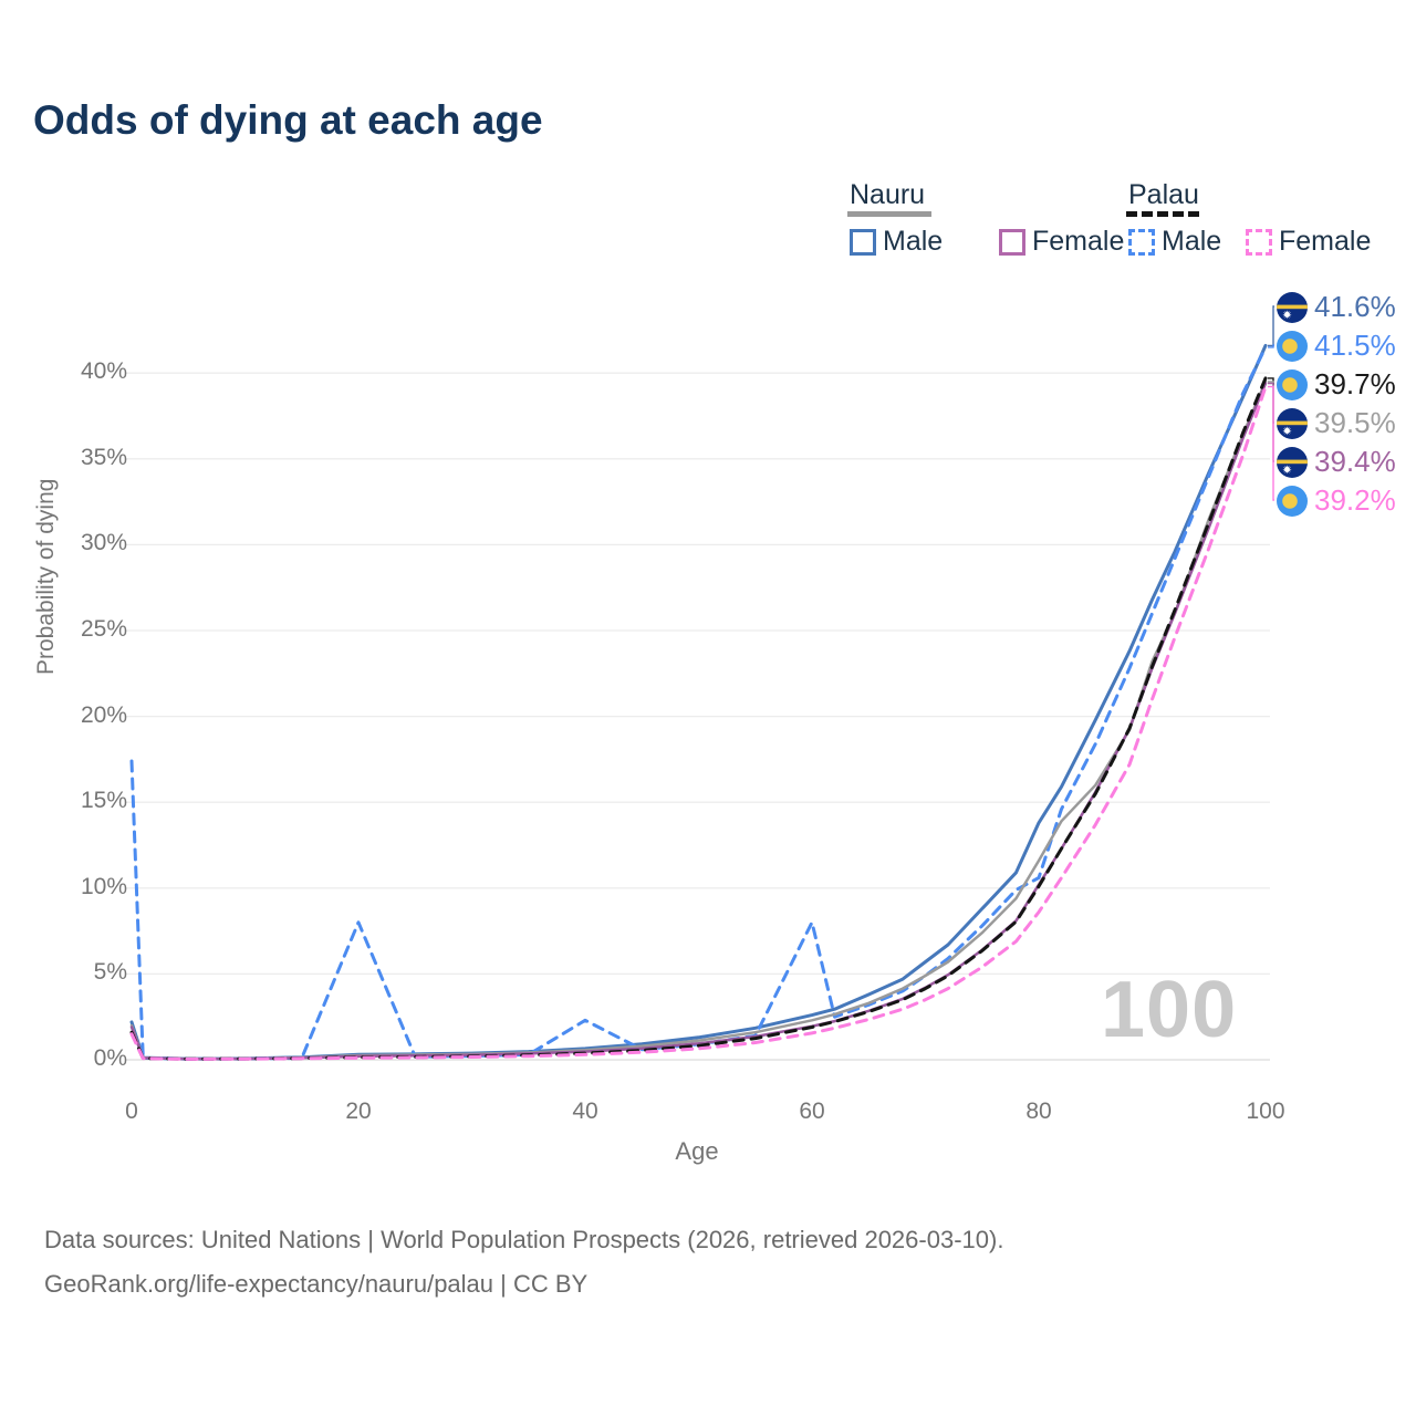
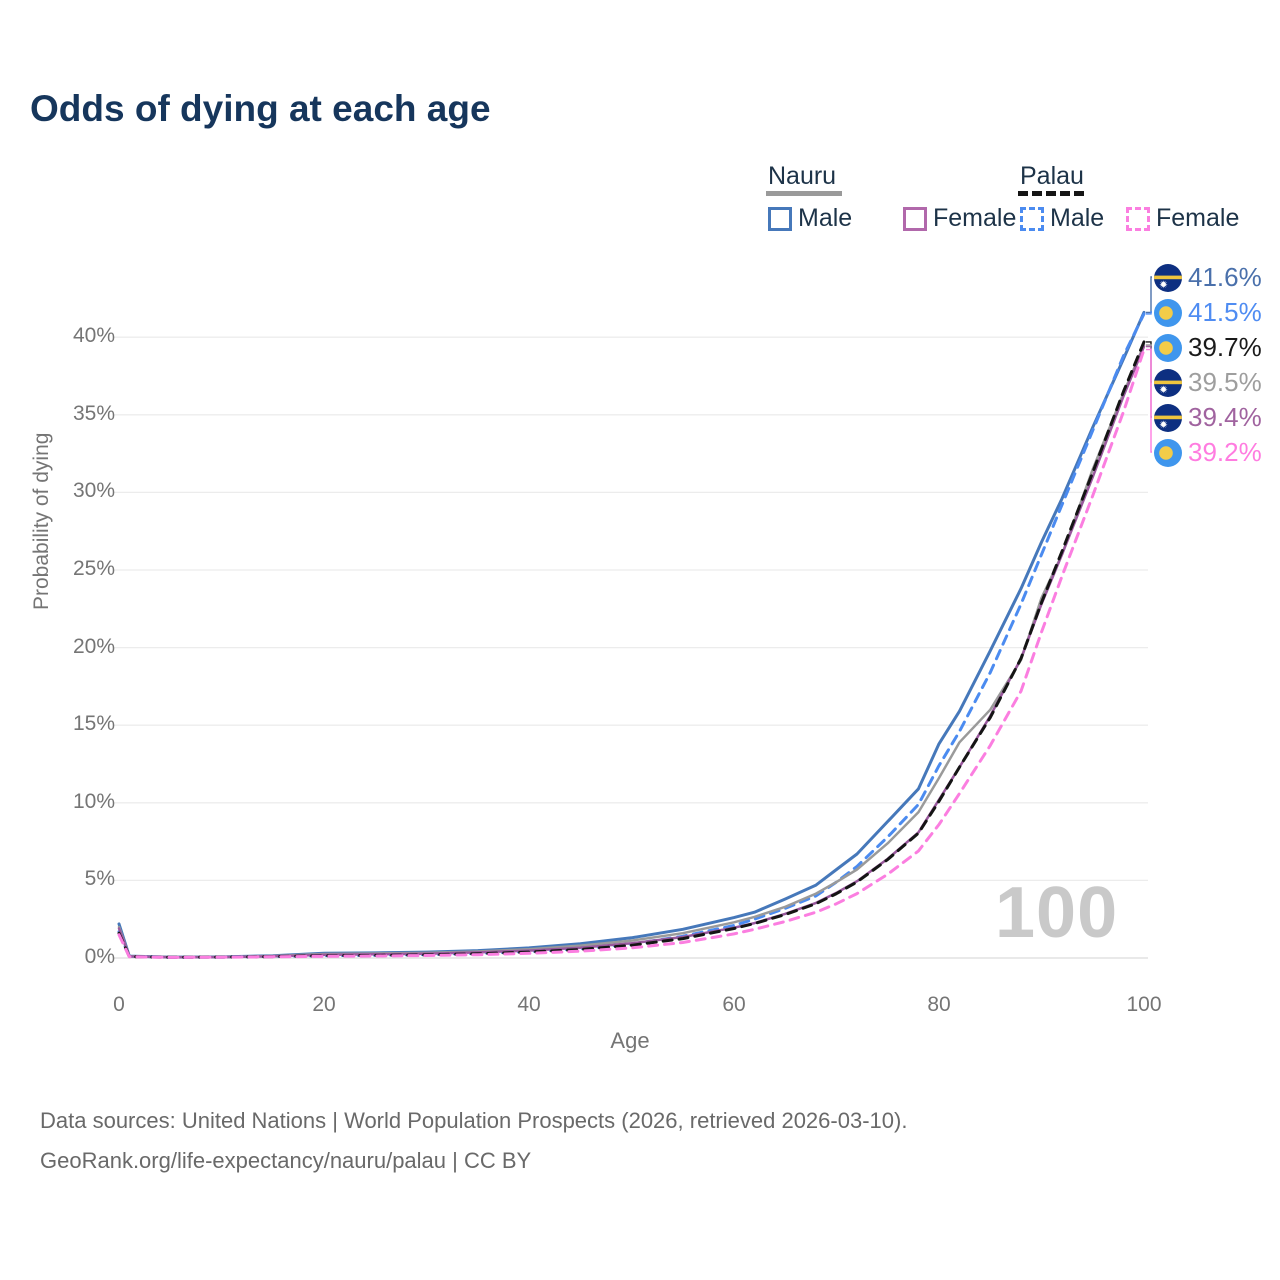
Palau Male/0: 17.4% -> 1.7%
Palau Male/20: 8.0% -> 0.1%
Palau Male/40: 2.3% -> 0.4%
Palau Male/60: 8.0% -> 2.1%
Palau Male/80: 10.6% -> 12.4%
